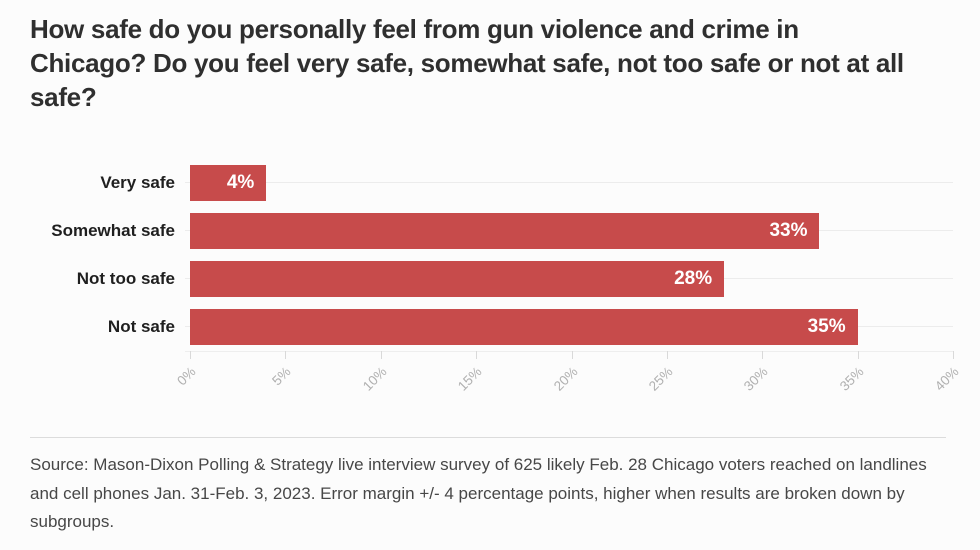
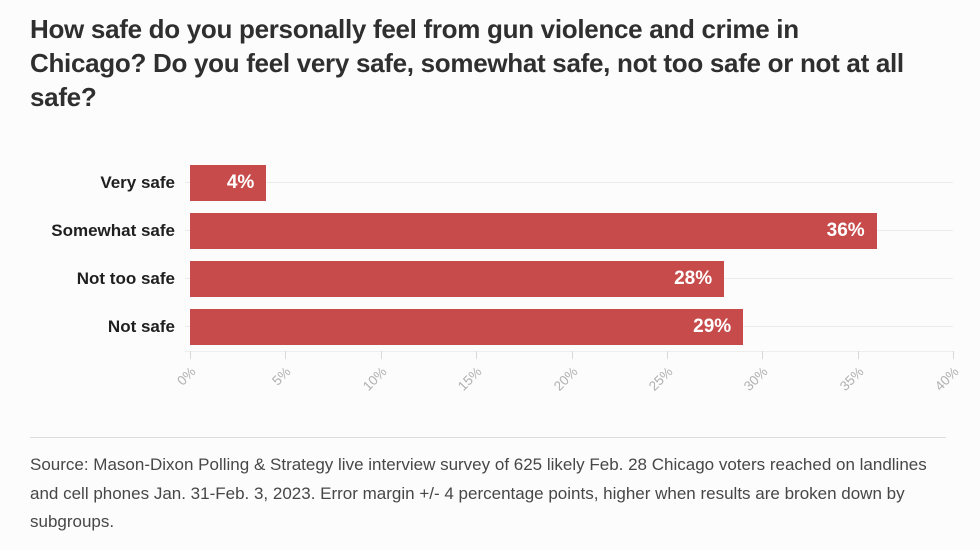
Somewhat safe: 33% -> 36%
Not safe: 35% -> 29%
